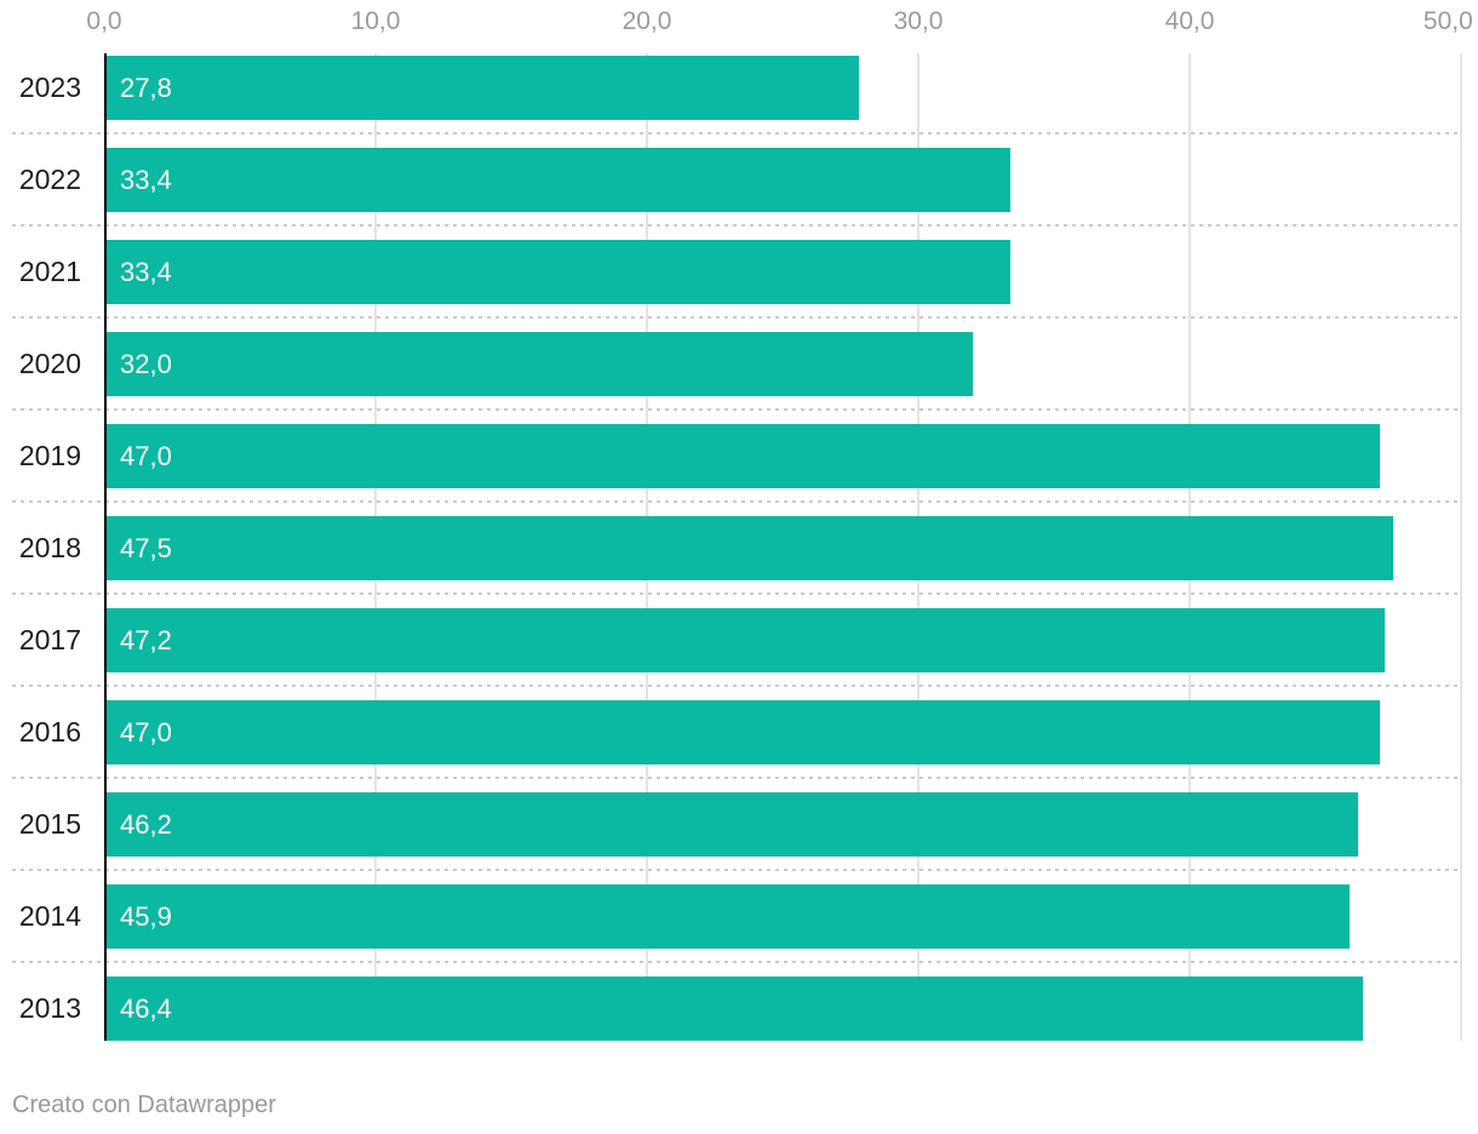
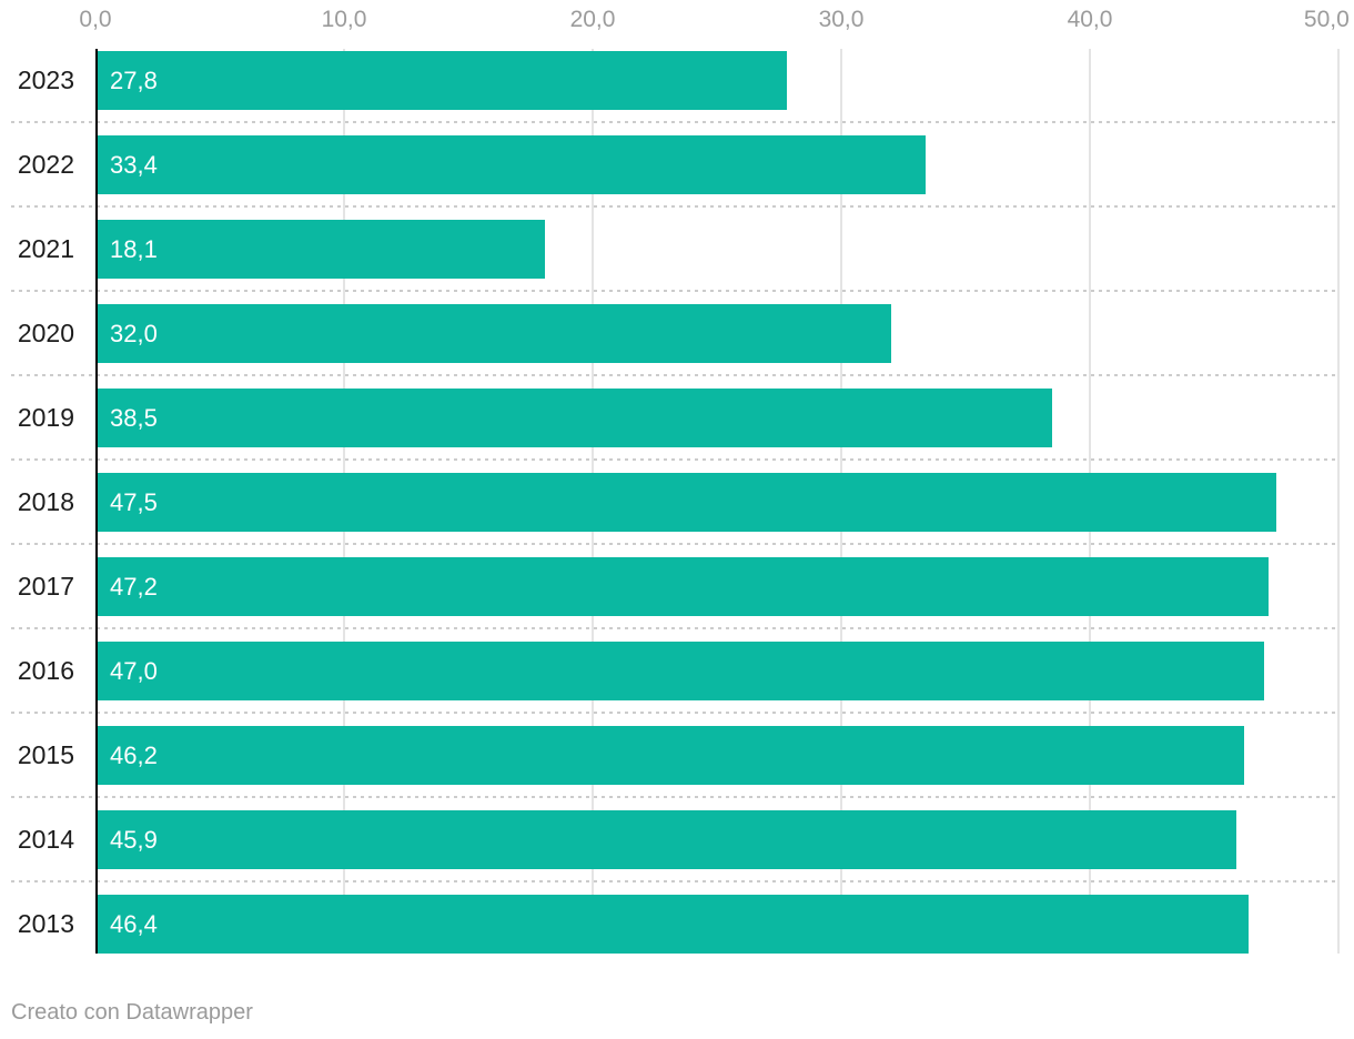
2021: 33,4 -> 18,1
2019: 47,0 -> 38,5
